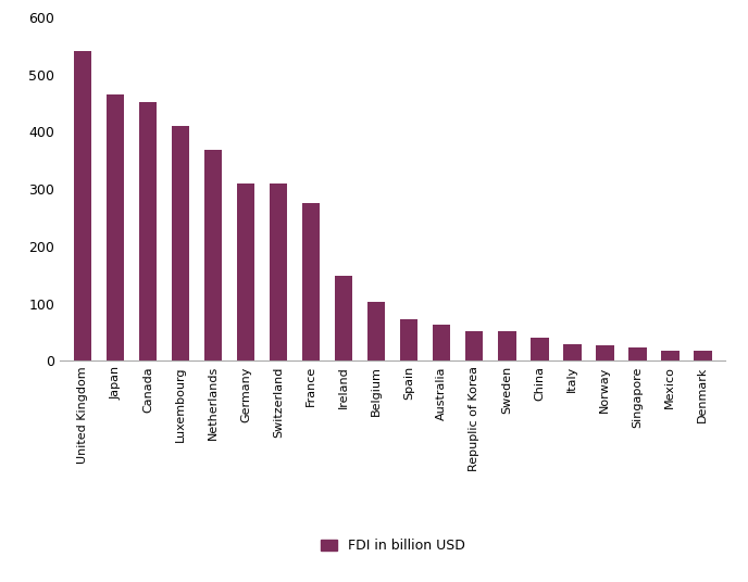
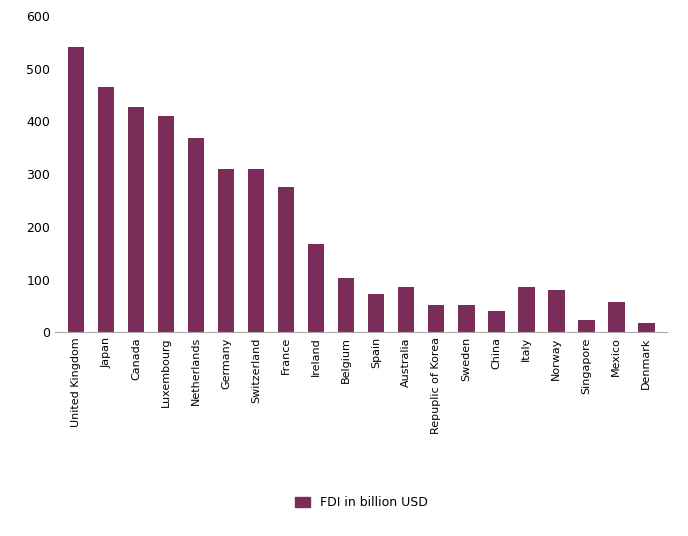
Canada: 453 -> 428
Ireland: 148 -> 168
Australia: 63 -> 86
Italy: 30 -> 86
Norway: 27 -> 80
Mexico: 18 -> 58
